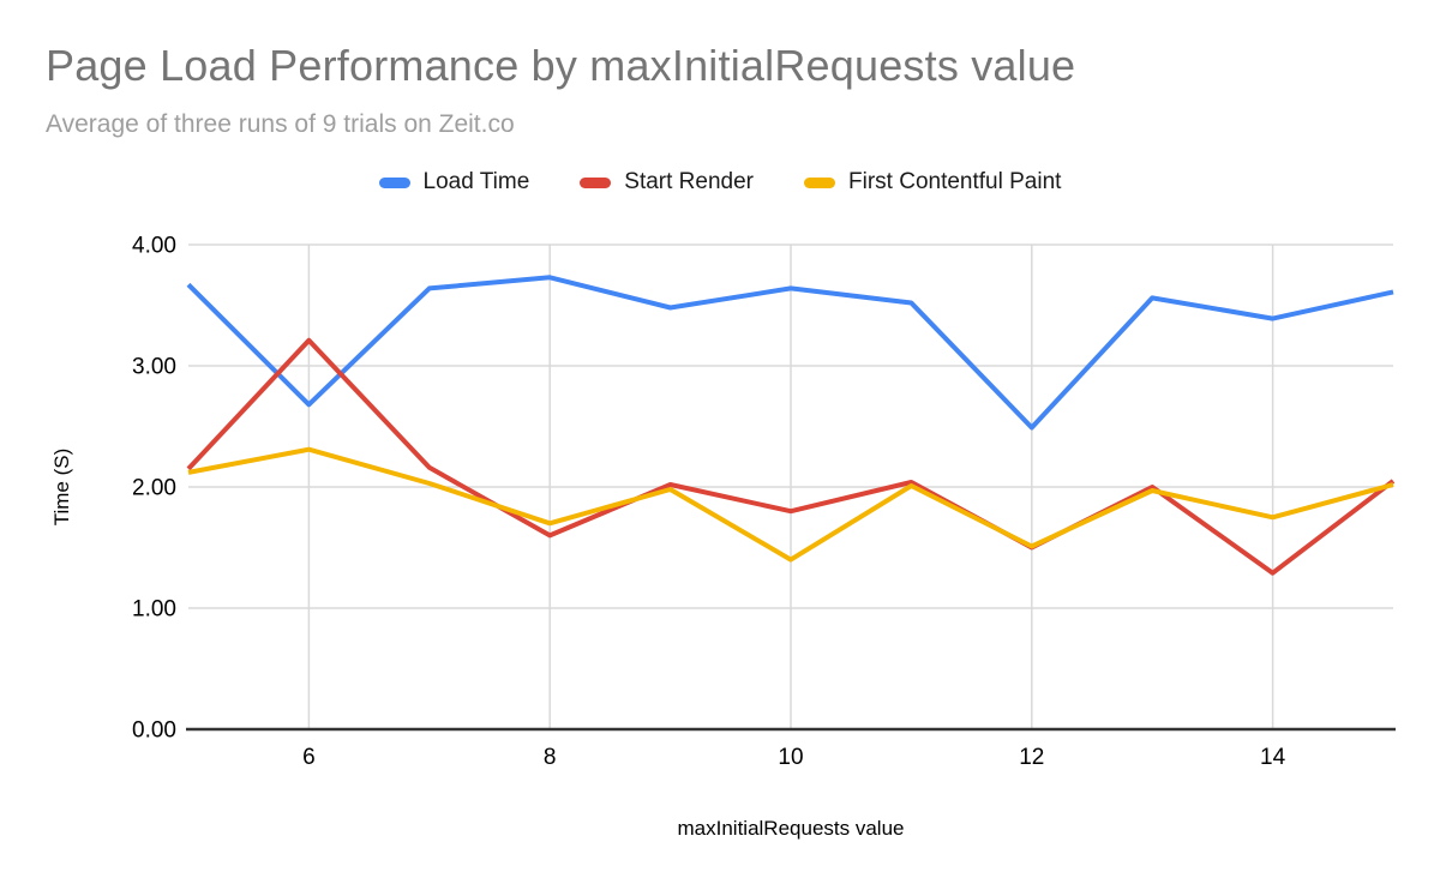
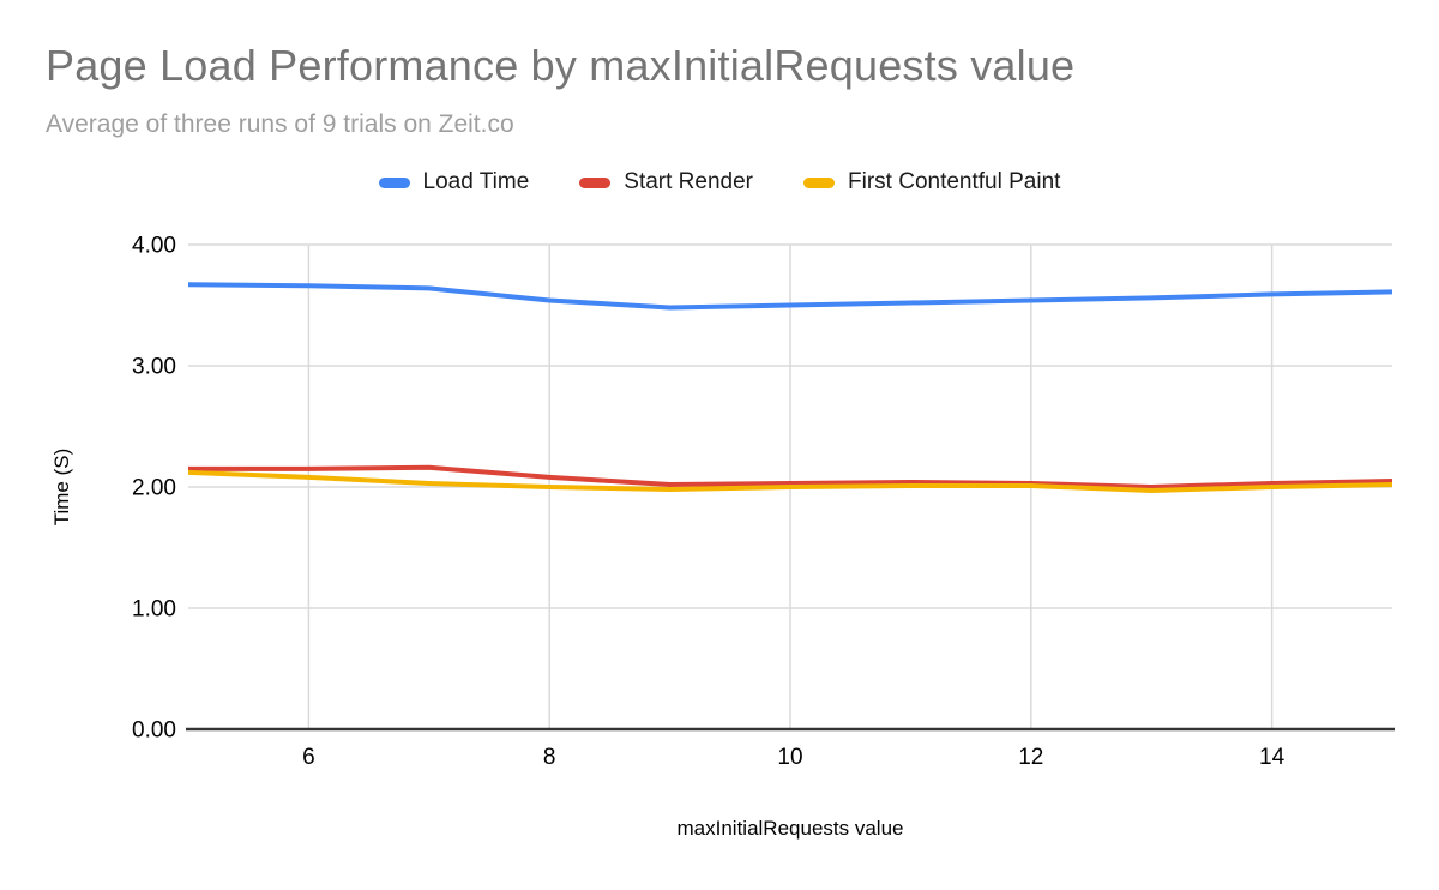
Load Time/6: 2.68 -> 3.66
Start Render/6: 3.21 -> 2.15
First Contentful Paint/6: 2.31 -> 2.08
Load Time/8: 3.73 -> 3.54
Start Render/8: 1.60 -> 2.08
First Contentful Paint/8: 1.70 -> 2.00
Load Time/10: 3.64 -> 3.50
Start Render/10: 1.80 -> 2.03
First Contentful Paint/10: 1.40 -> 2.00
Load Time/12: 2.49 -> 3.54
Start Render/12: 1.50 -> 2.03
First Contentful Paint/12: 1.51 -> 2.01
Load Time/14: 3.39 -> 3.59
Start Render/14: 1.29 -> 2.03
First Contentful Paint/14: 1.75 -> 2.00
